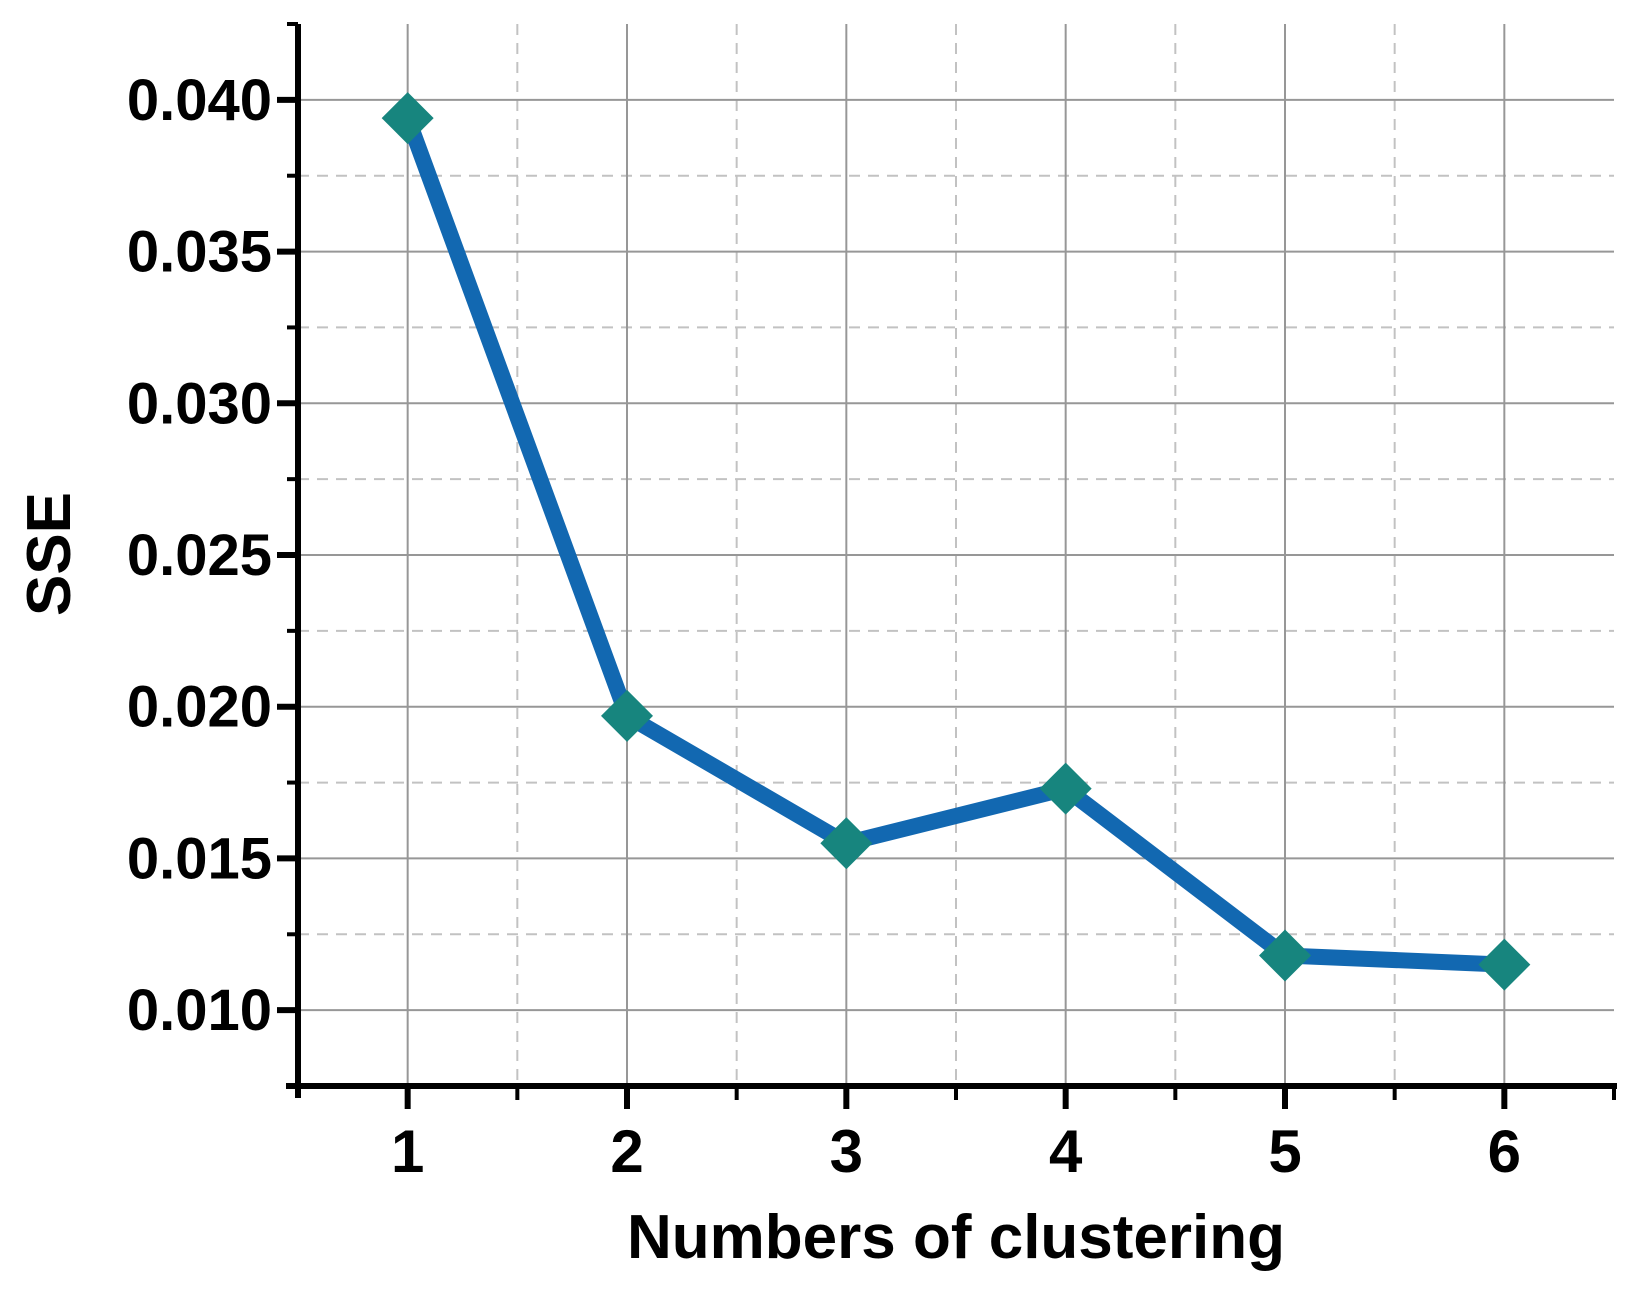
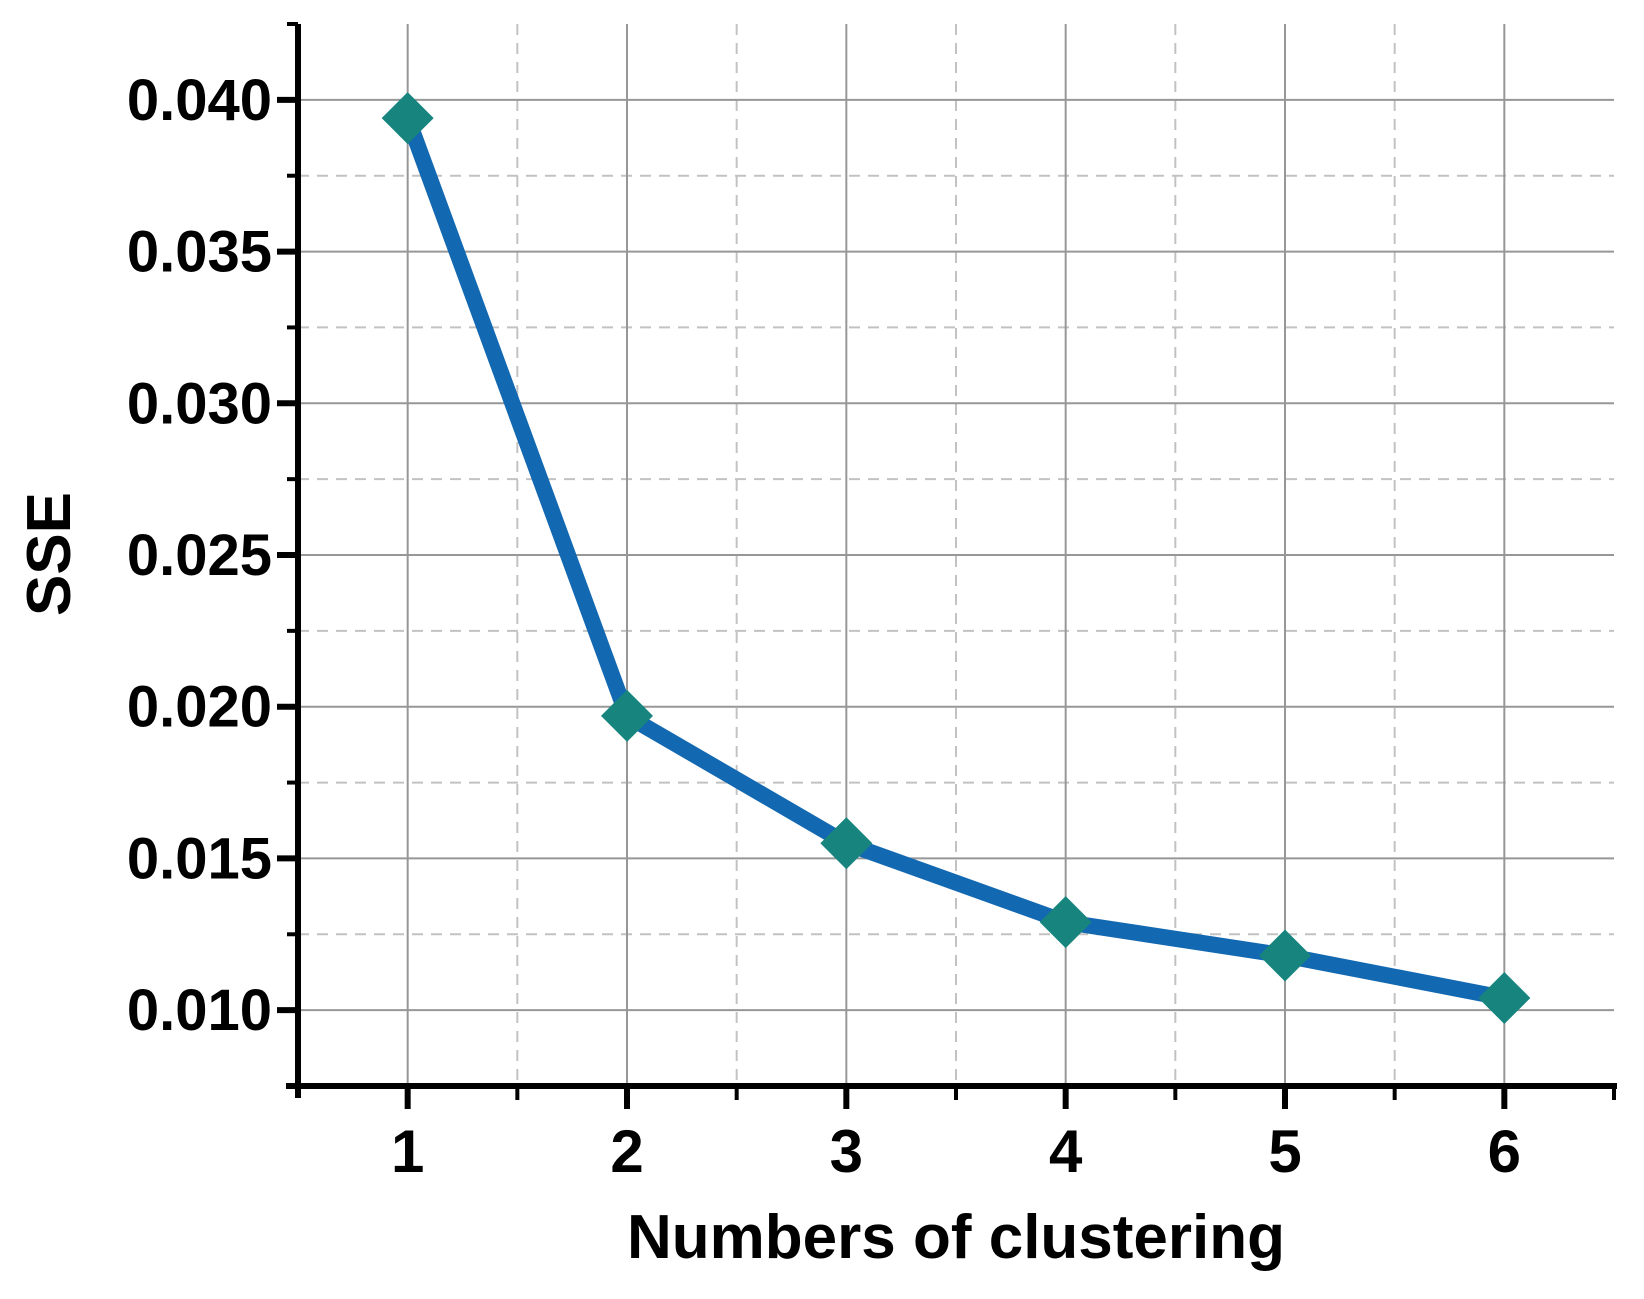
4: 0.0173 -> 0.0129
6: 0.0115 -> 0.0104
